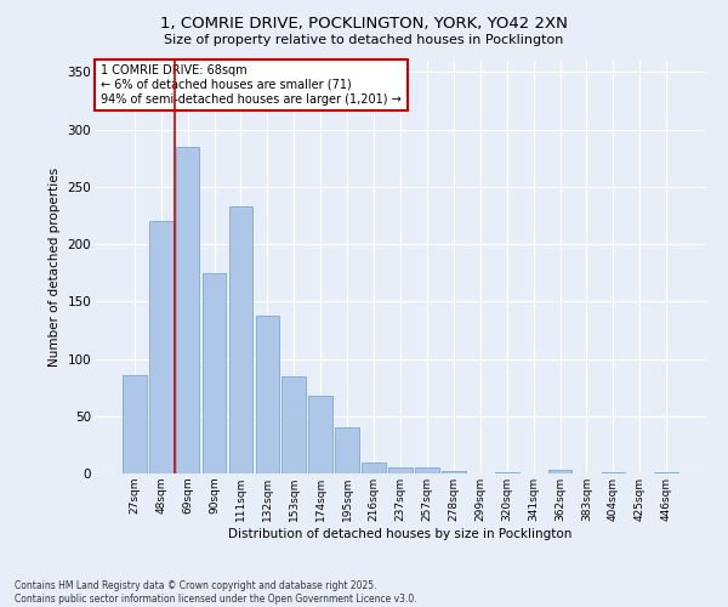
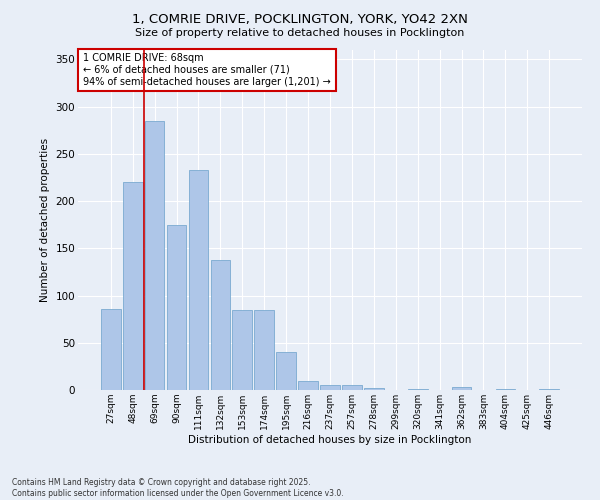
174sqm: 68 -> 85
